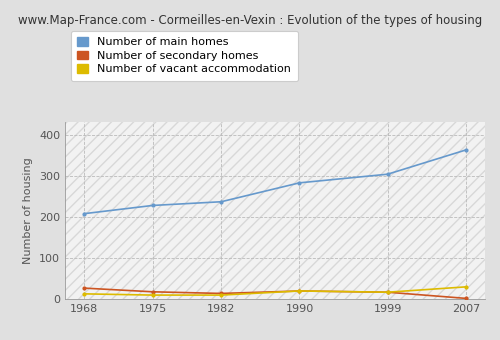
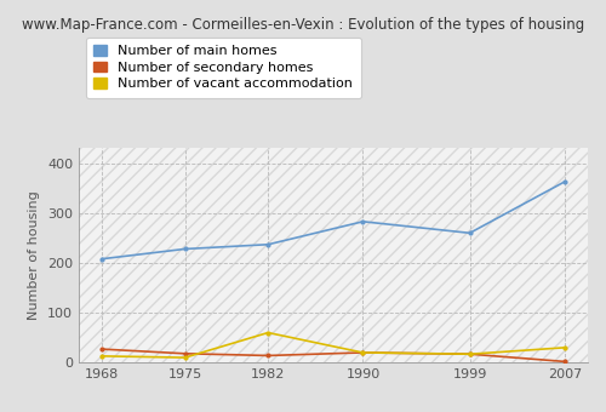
Number of vacant accommodation/1982: 10 -> 60
Number of main homes/1999: 304 -> 260
